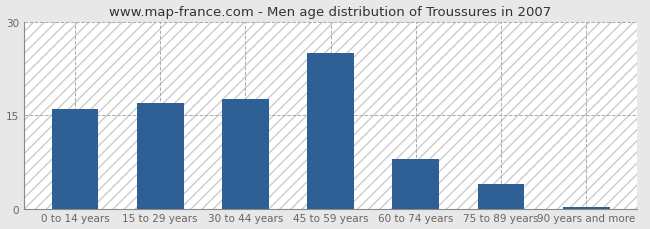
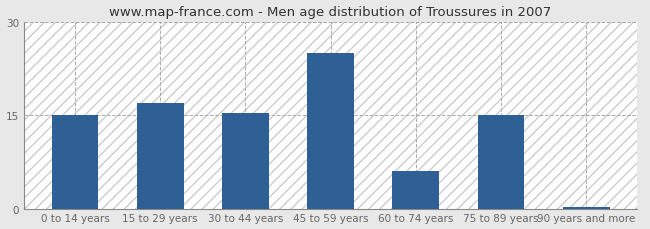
0 to 14 years: 16.0 -> 15.0
30 to 44 years: 17.5 -> 15.4
60 to 74 years: 8.0 -> 6.0
75 to 89 years: 4.0 -> 15.0
